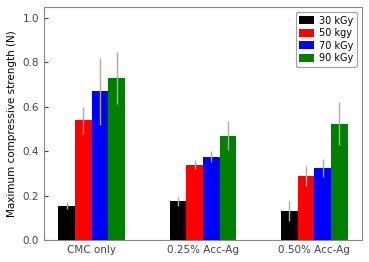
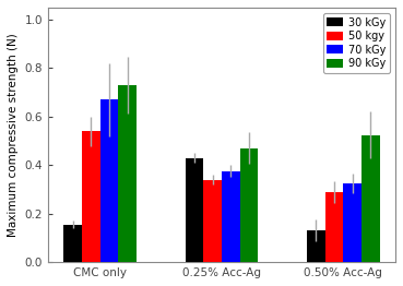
30 kGy/0.25% Acc-Ag: 0.175 -> 0.430
